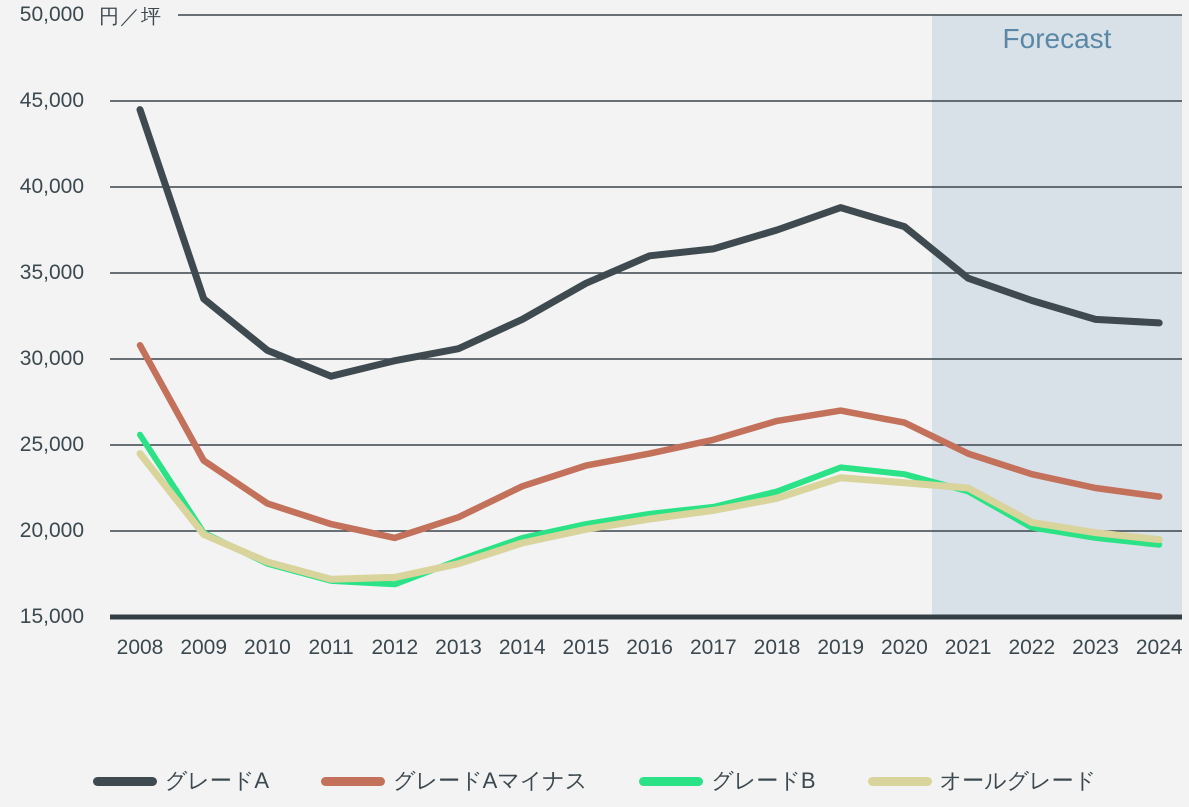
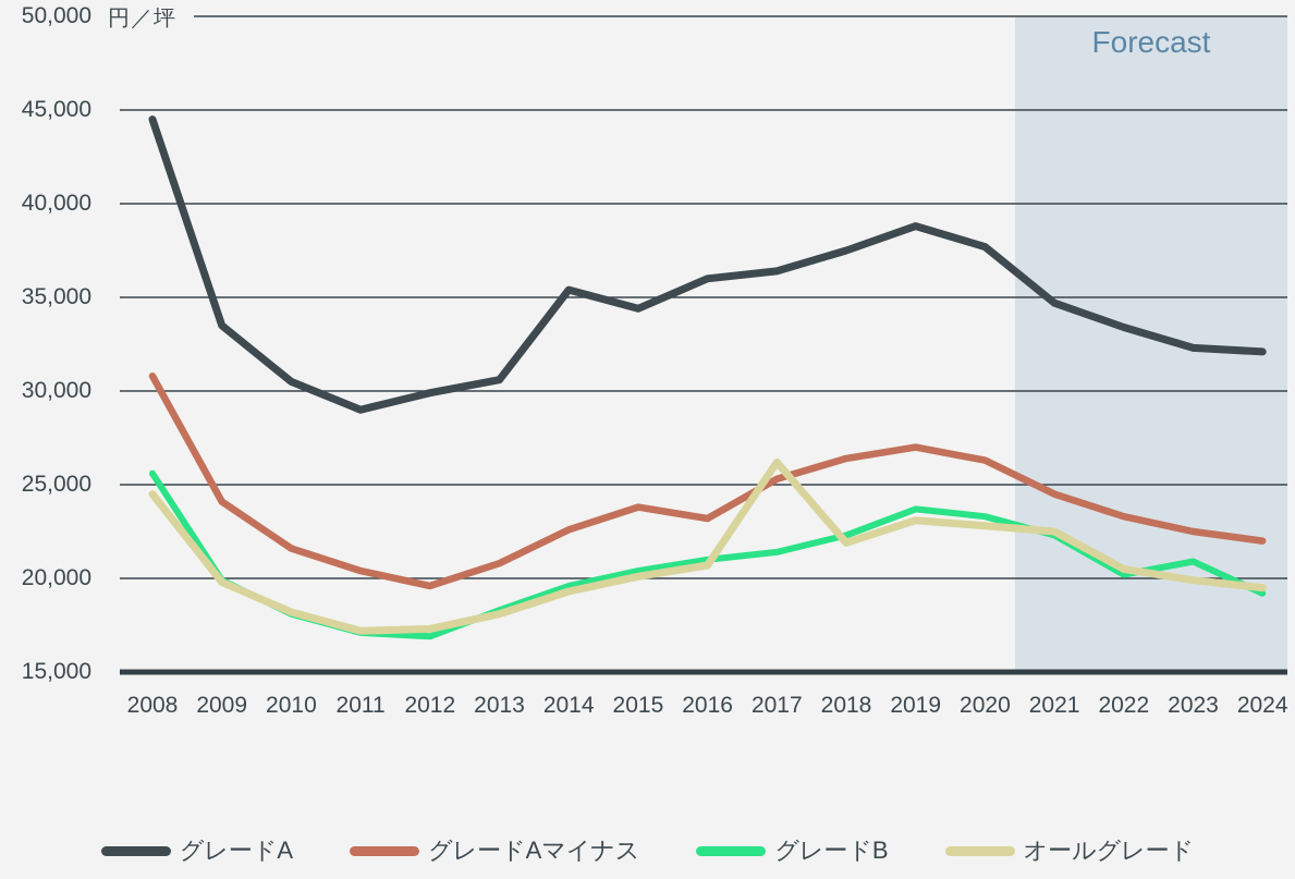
グレードA/2014: 32300 -> 35400
グレードAマイナス/2016: 24500 -> 23200
オールグレード/2017: 21200 -> 26200
グレードB/2023: 19600 -> 20900
